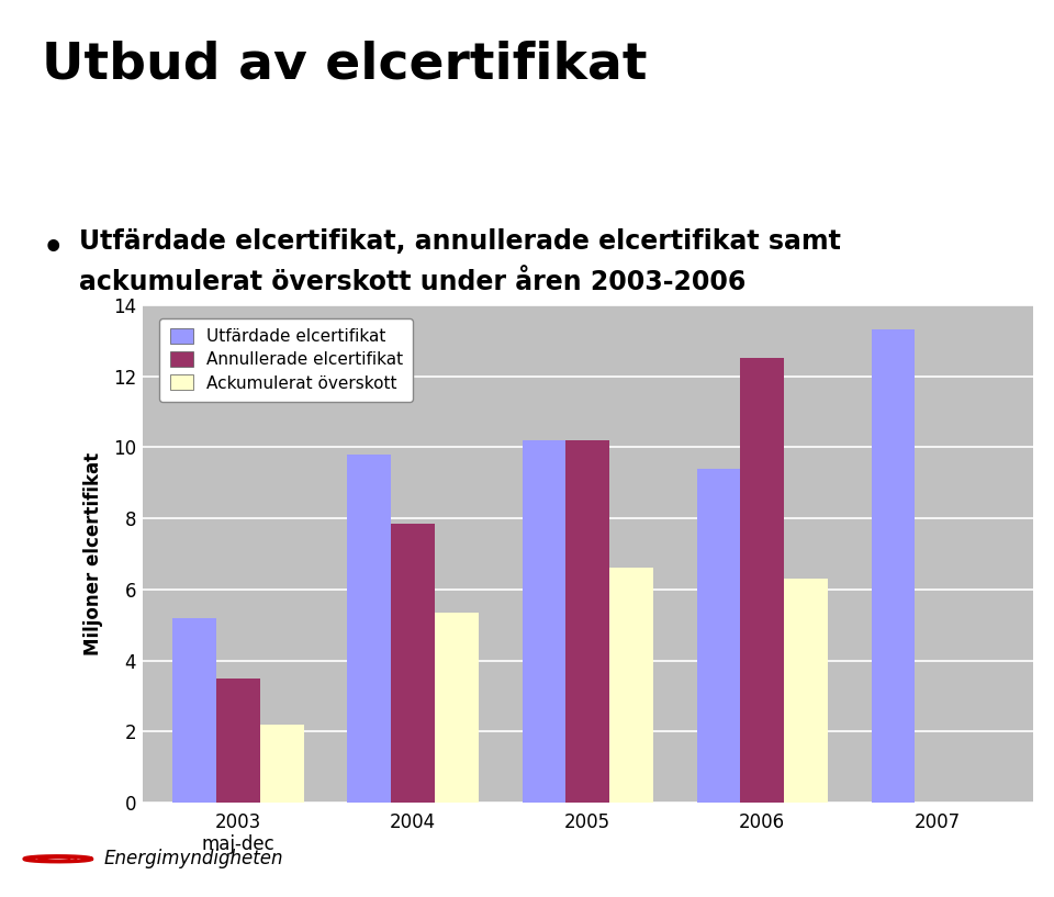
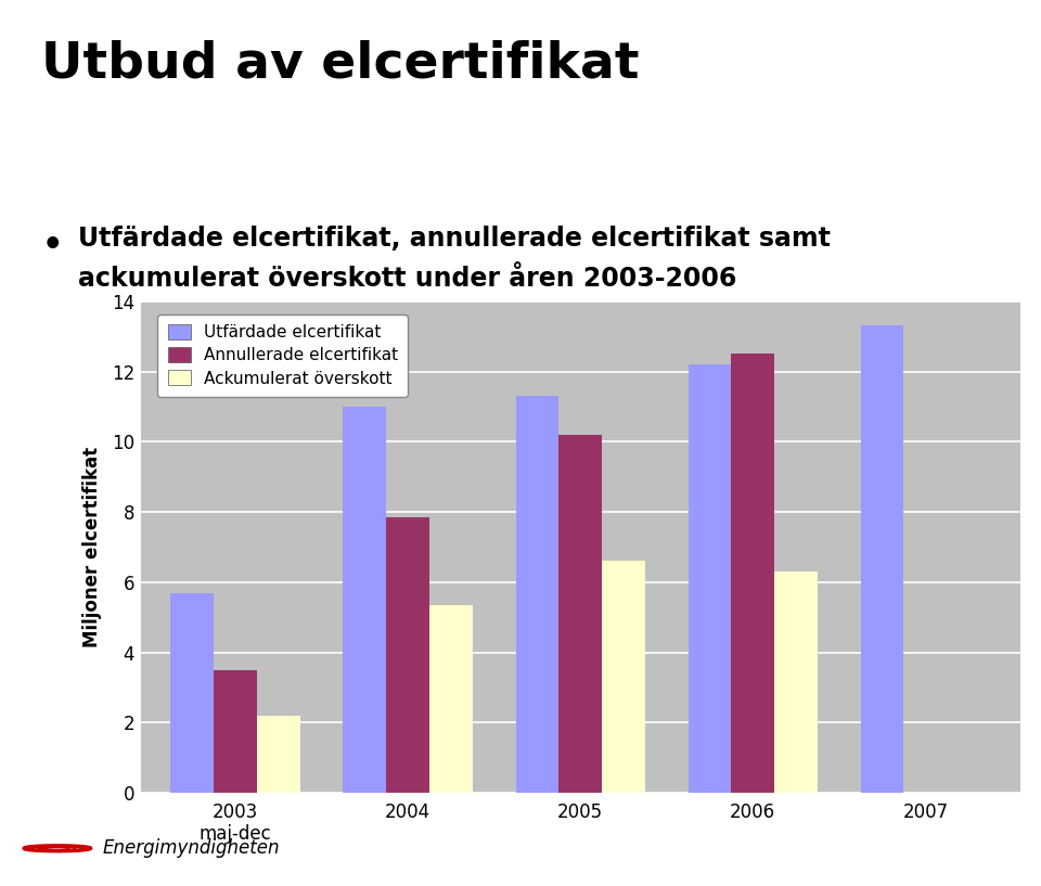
Utfärdade elcertifikat/2003 maj-dec: 5.2 -> 5.7
Utfärdade elcertifikat/2004: 9.8 -> 11.0
Utfärdade elcertifikat/2005: 10.2 -> 11.3
Utfärdade elcertifikat/2006: 9.4 -> 12.2
